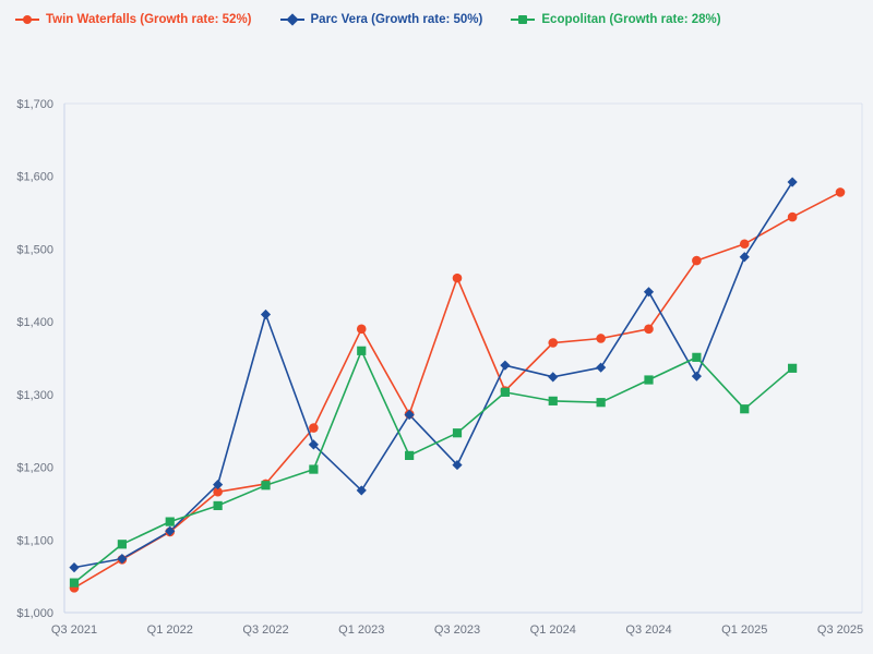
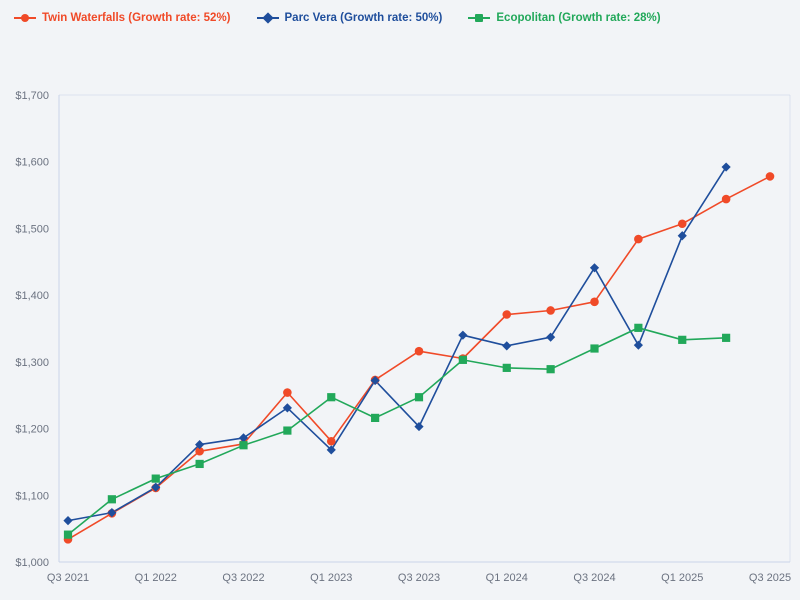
Parc Vera (Growth rate: 50%)/Q3 2022: $1410 -> $1190
Twin Waterfalls (Growth rate: 52%)/Q1 2023: $1390 -> $1180
Ecopolitan (Growth rate: 28%)/Q1 2023: $1360 -> $1250
Twin Waterfalls (Growth rate: 52%)/Q3 2023: $1460 -> $1320
Ecopolitan (Growth rate: 28%)/Q1 2025: $1280 -> $1330
